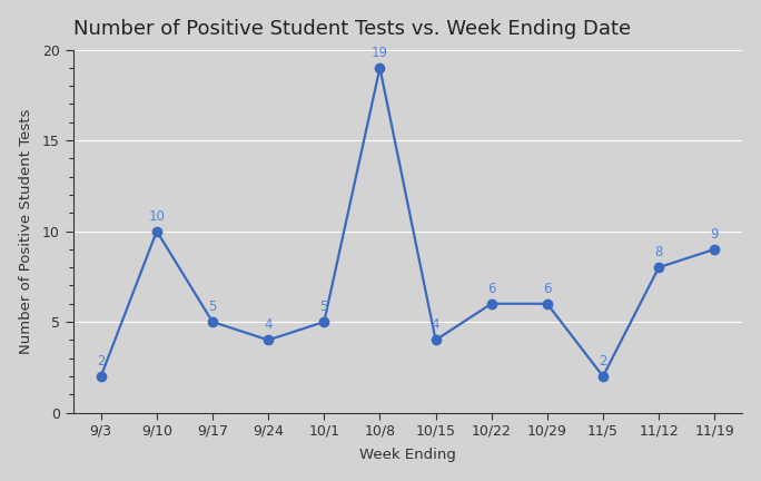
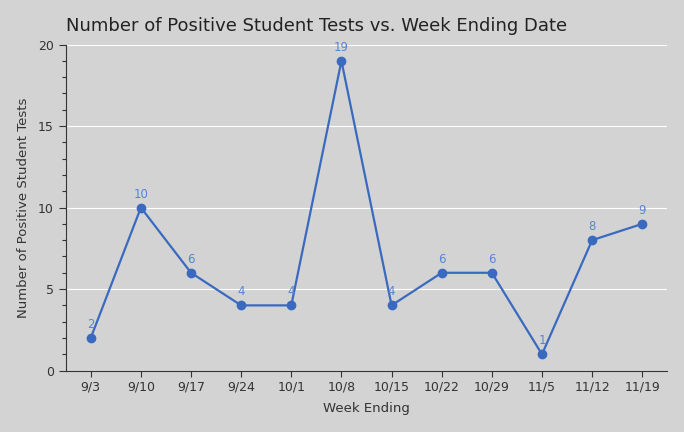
9/17: 5 -> 6
10/1: 5 -> 4
11/5: 2 -> 1
